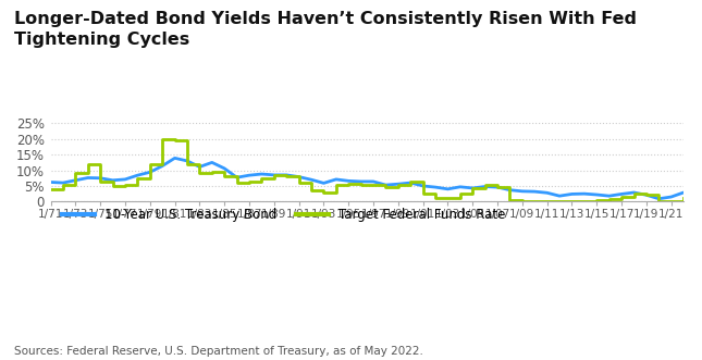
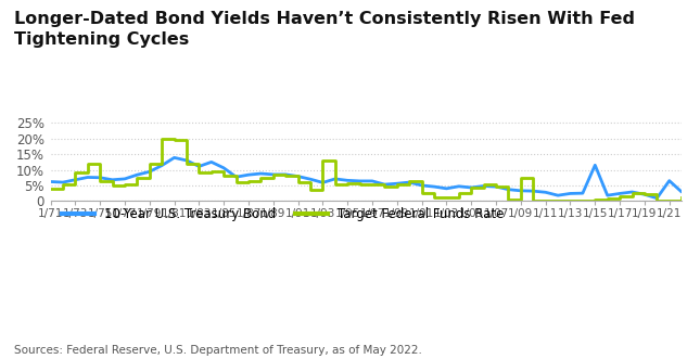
Target Federal Funds Rate/1/93: 3.0% -> 13.0%
Target Federal Funds Rate/1/09: 0.2% -> 7.5%
10-Year U.S. Treasury Bond/1/15: 2.2% -> 11.5%
10-Year U.S. Treasury Bond/1/21: 1.5% -> 6.5%
